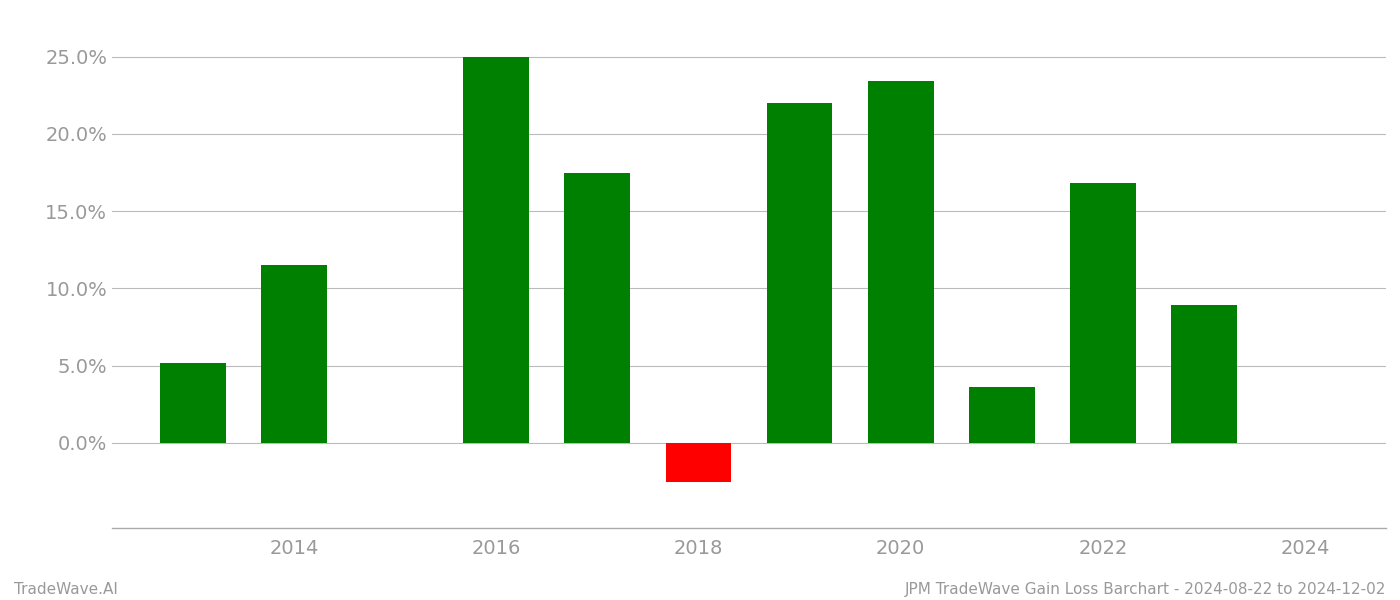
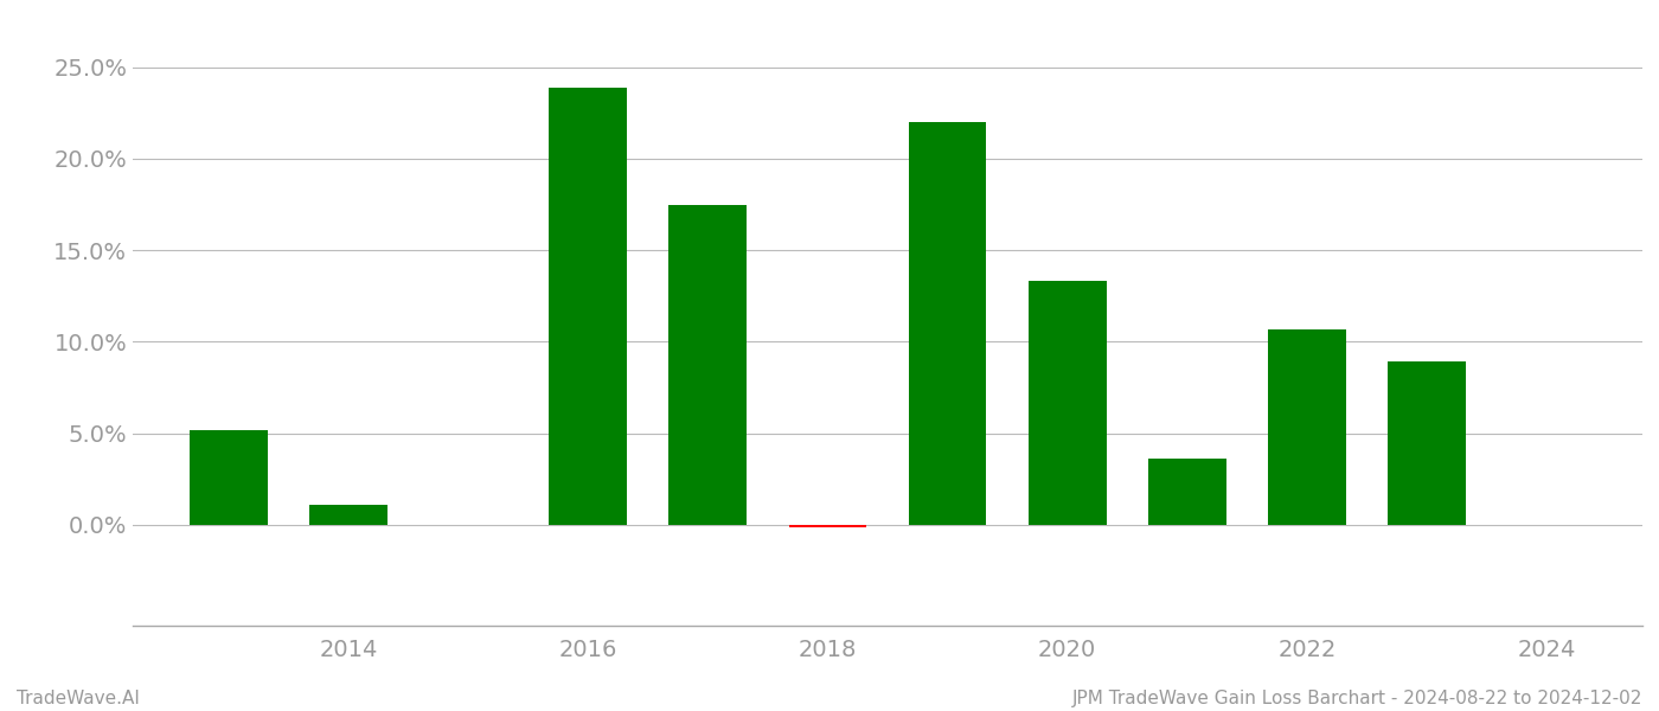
2014: 11.5% -> 1.1%
2016: 25.0% -> 23.9%
2018: -2.5% -> -0.1%
2020: 23.4% -> 13.3%
2022: 16.8% -> 10.7%
